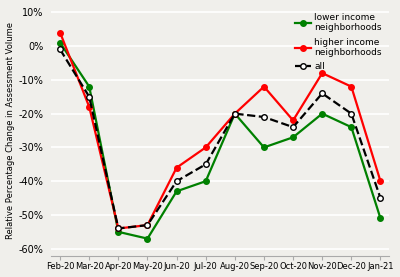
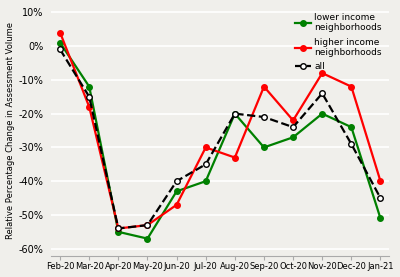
higher income neighborhoods/Jun-20: -36% -> -47%
higher income neighborhoods/Aug-20: -20% -> -33%
all/Dec-20: -20% -> -29%
